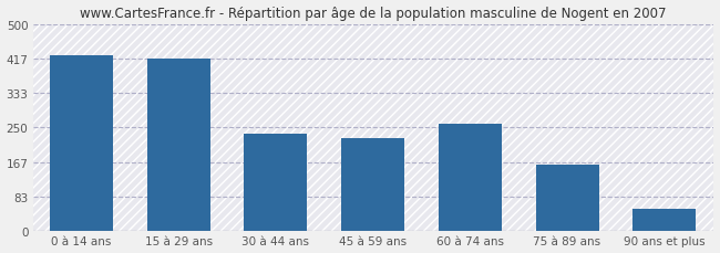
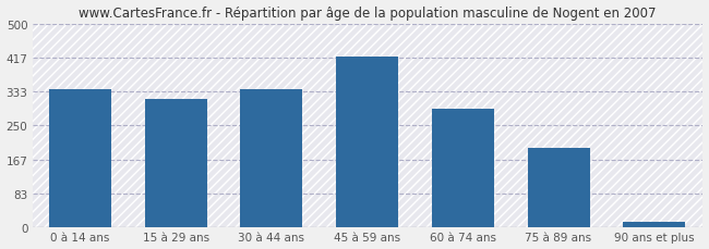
0 à 14 ans: 425 -> 338
15 à 29 ans: 415 -> 315
30 à 44 ans: 235 -> 340
45 à 59 ans: 225 -> 420
60 à 74 ans: 260 -> 290
75 à 89 ans: 160 -> 195
90 ans et plus: 55 -> 15
